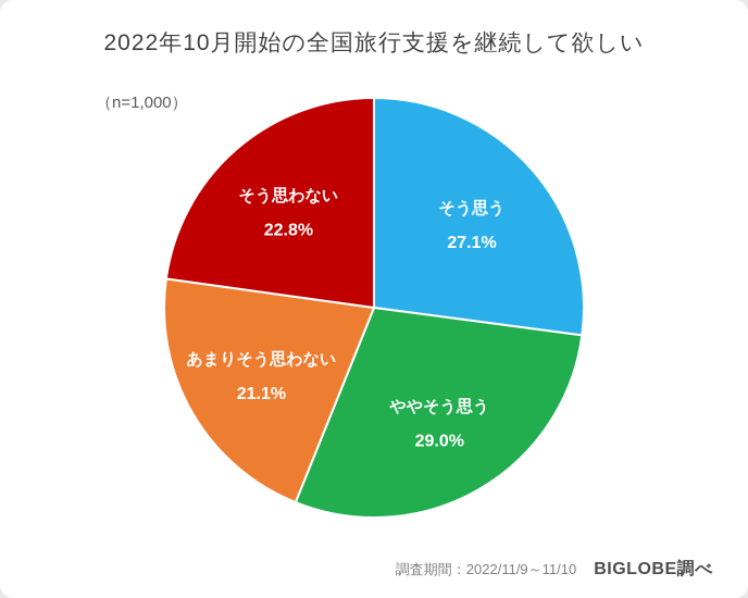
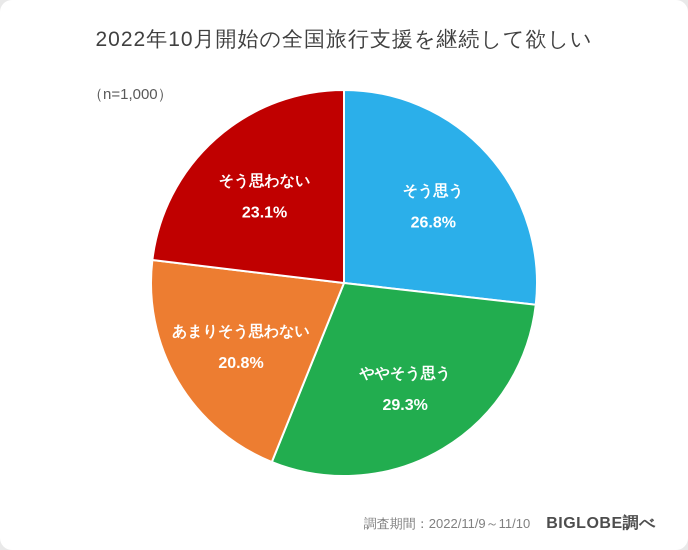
そう思う: 27.1% -> 26.8%
ややそう思う: 29.0% -> 29.3%
あまりそう思わない: 21.1% -> 20.8%
そう思わない: 22.8% -> 23.1%
